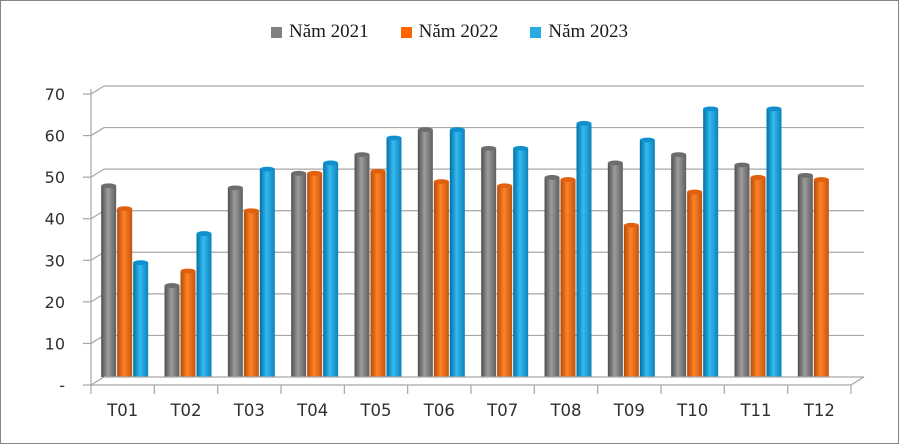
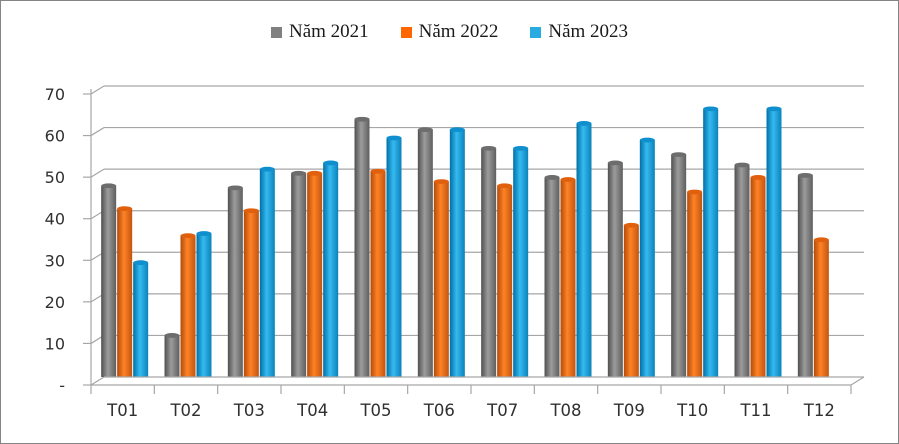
Năm 2021/T02: 22 -> 10
Năm 2022/T02: 26 -> 34
Năm 2021/T05: 54 -> 62
Năm 2022/T12: 48 -> 33
